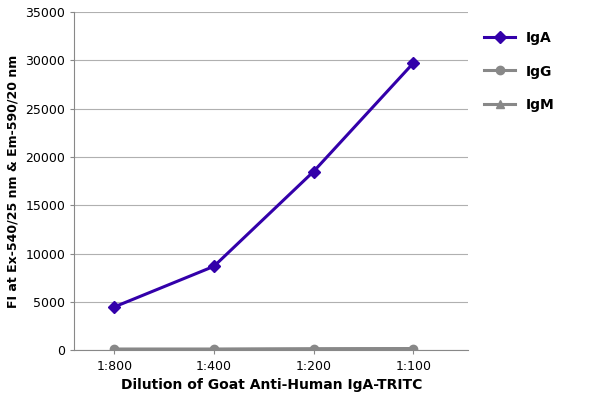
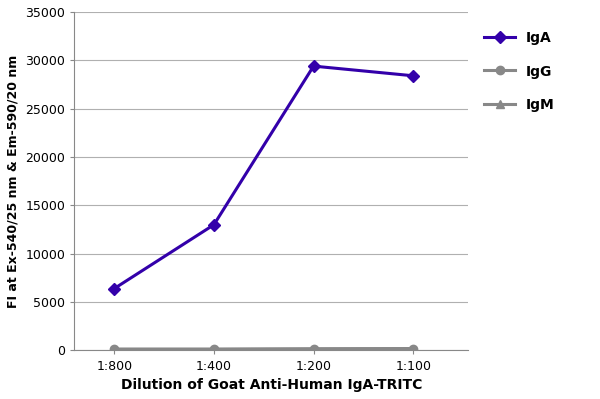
IgA/1:800: 4500 -> 6400
IgA/1:400: 8700 -> 13000
IgA/1:200: 18500 -> 29400
IgA/1:100: 29700 -> 28400
